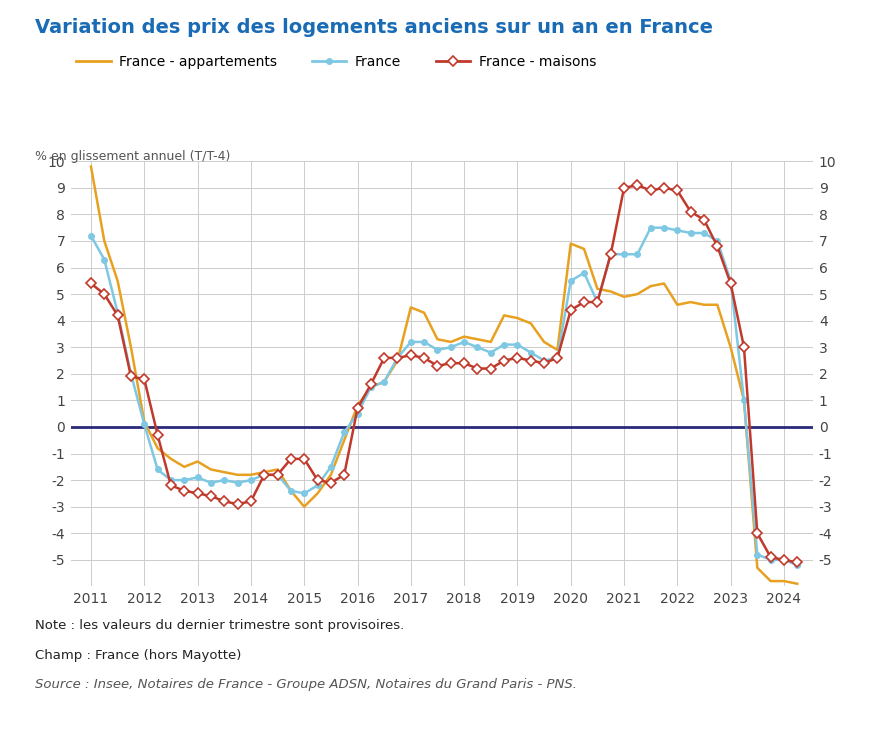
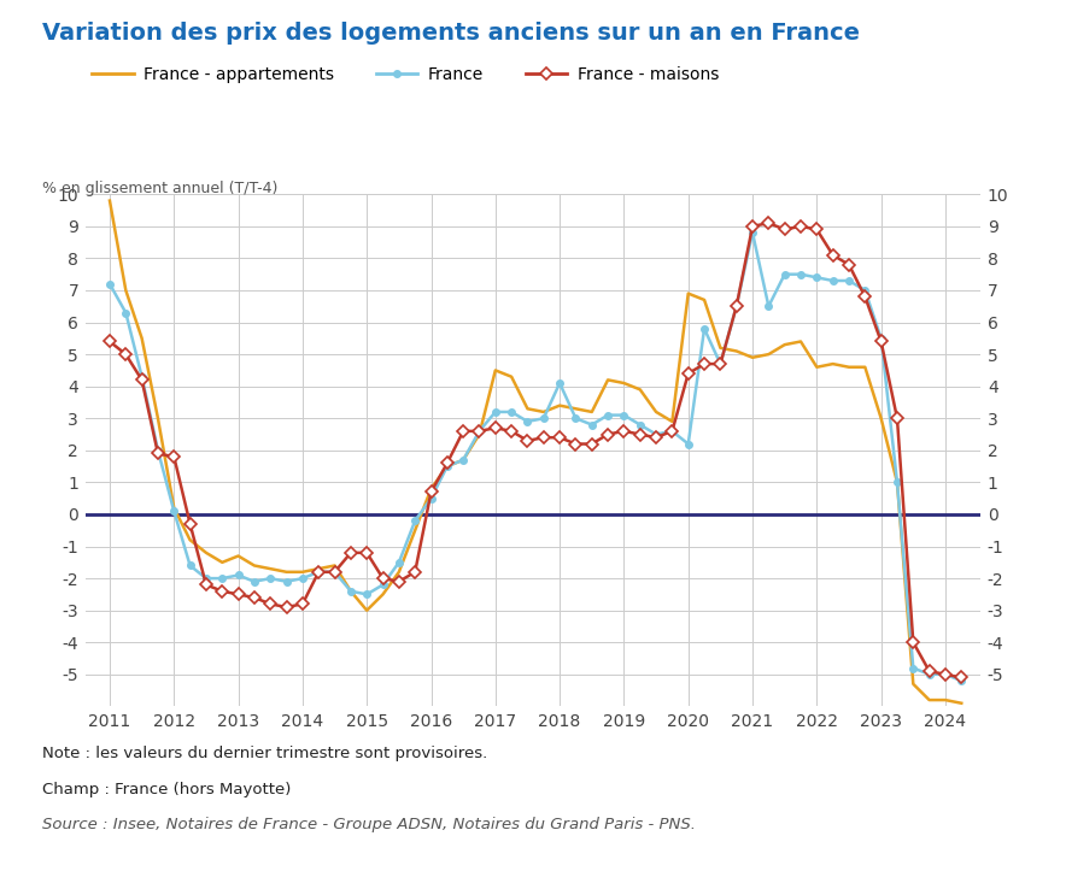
France/2018: 3.2 -> 4.1
France/2020: 5.5 -> 2.2
France/2021: 6.5 -> 8.8
